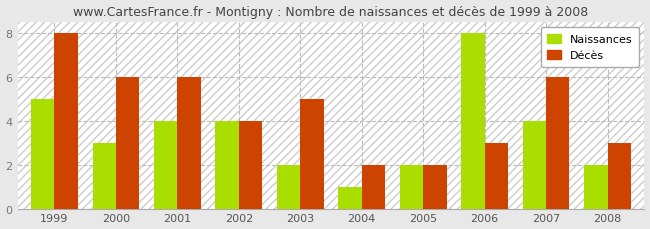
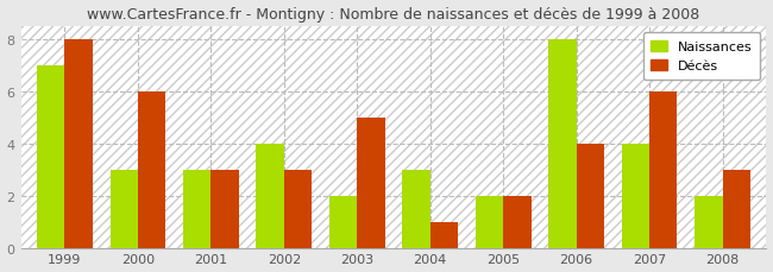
Naissances/1999: 5 -> 7
Naissances/2001: 4 -> 3
Décès/2001: 6 -> 3
Décès/2002: 4 -> 3
Naissances/2004: 1 -> 3
Décès/2004: 2 -> 1
Décès/2006: 3 -> 4
